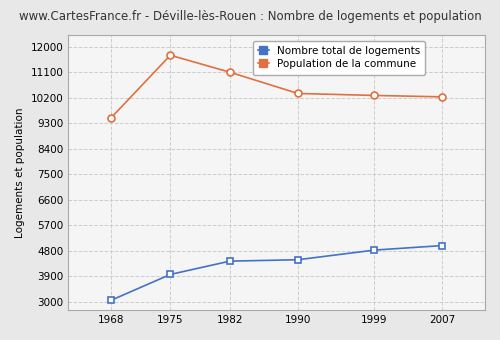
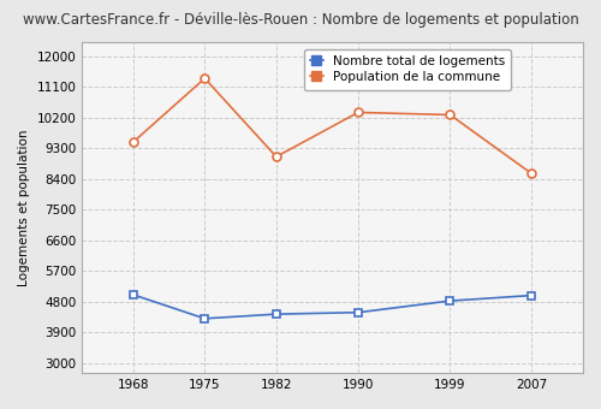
Nombre total de logements/1968: 3040 -> 5000
Nombre total de logements/1975: 3960 -> 4300
Population de la commune/1975: 11700 -> 11350
Population de la commune/1982: 11100 -> 9050
Population de la commune/2007: 10230 -> 8550
